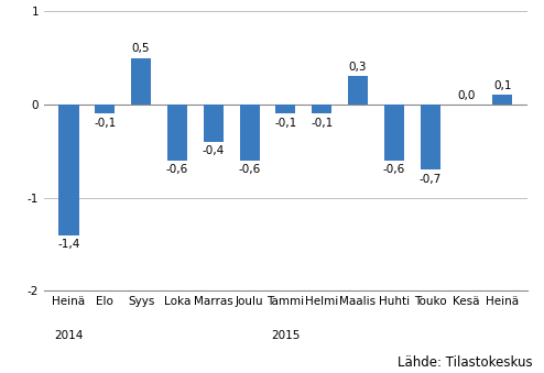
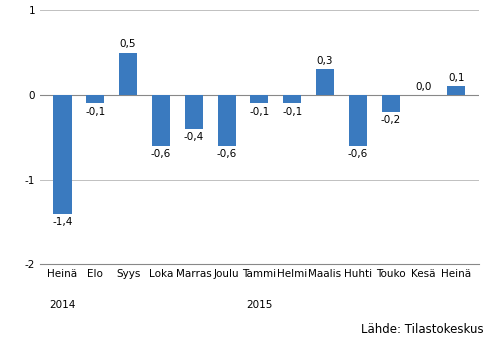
Touko: -0,7 -> -0,2
